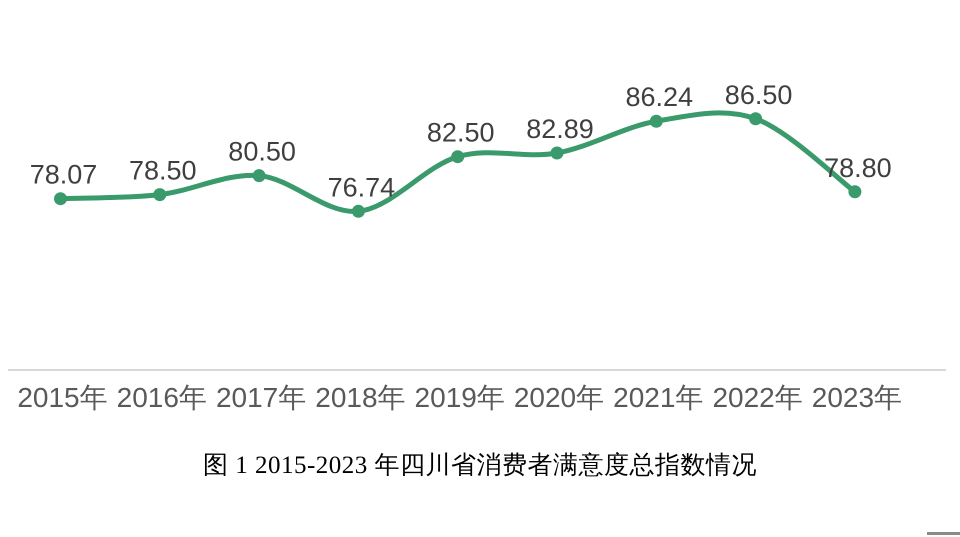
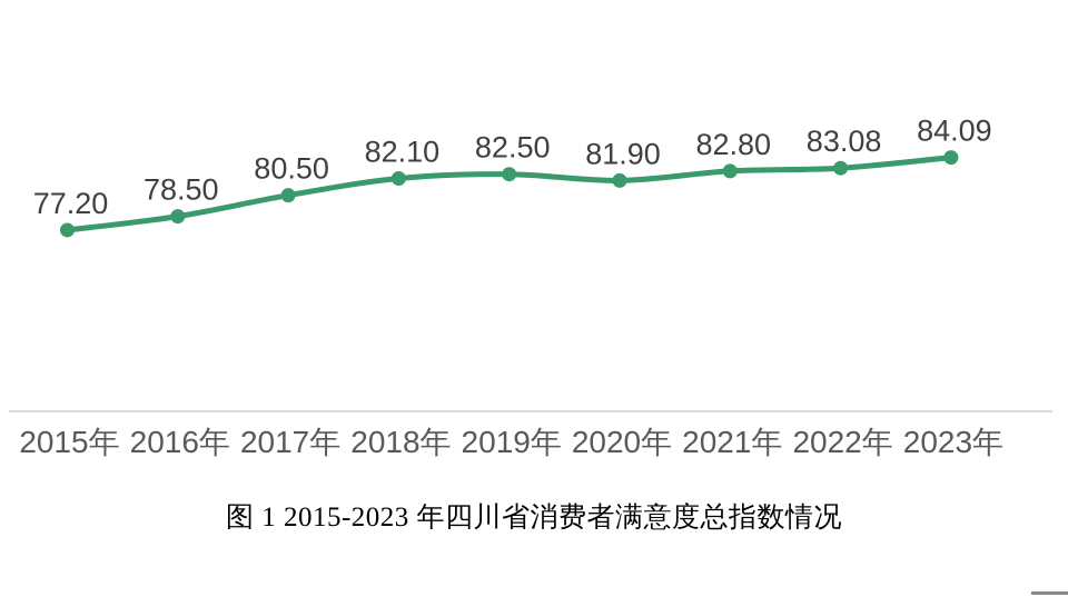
2015年: 78.07 -> 77.20
2018年: 76.74 -> 82.10
2020年: 82.89 -> 81.90
2021年: 86.24 -> 82.80
2022年: 86.50 -> 83.08
2023年: 78.80 -> 84.09
